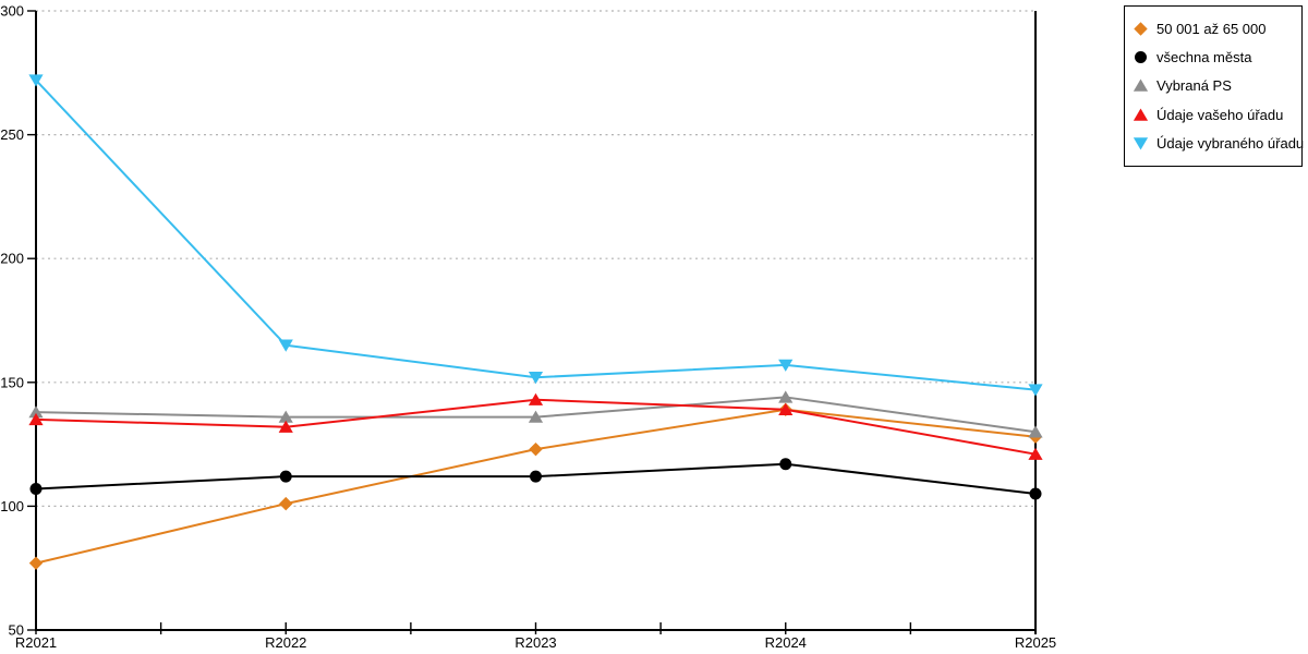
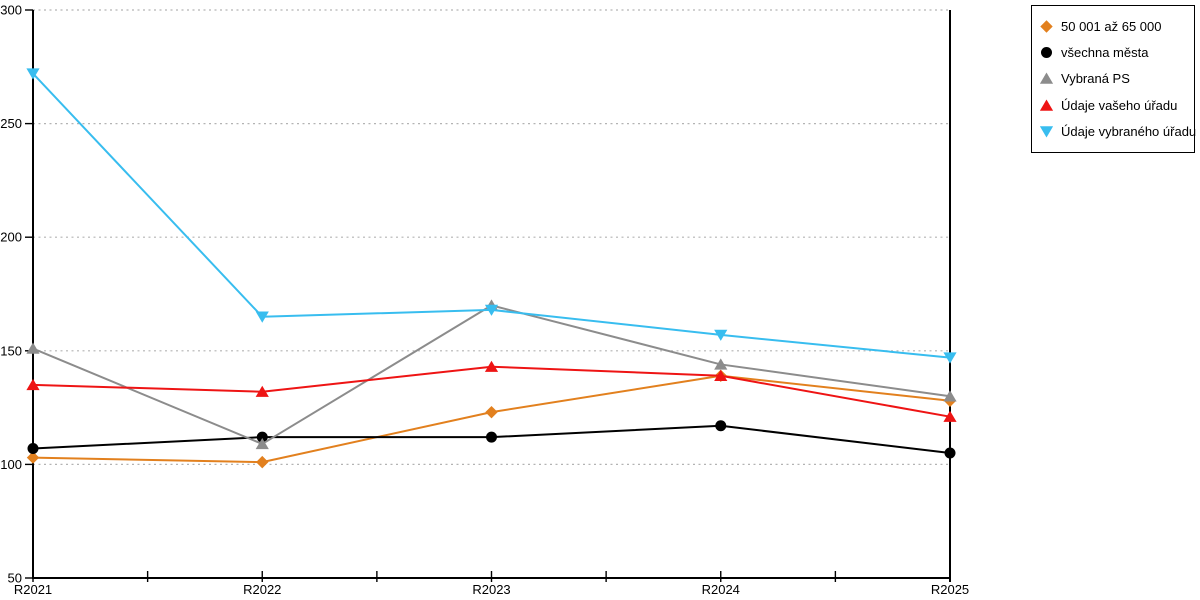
50 001 až 65 000/R2021: 77 -> 103
Vybraná PS/R2021: 138 -> 151
Vybraná PS/R2022: 136 -> 109
Vybraná PS/R2023: 136 -> 170
Údaje vybraného úřadu/R2023: 152 -> 168
